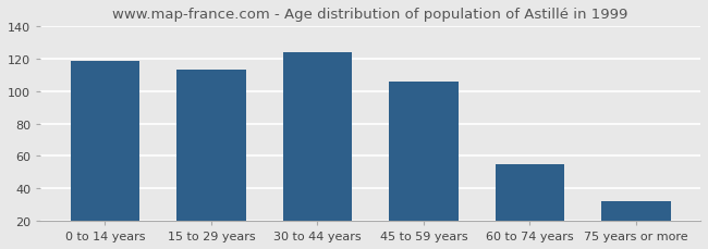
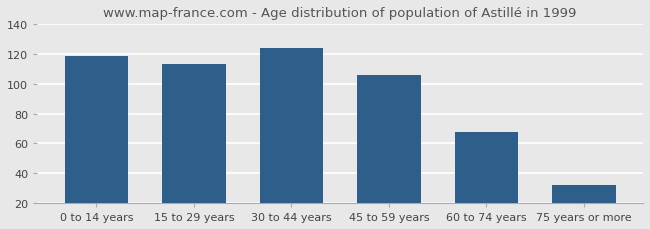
60 to 74 years: 55 -> 68
